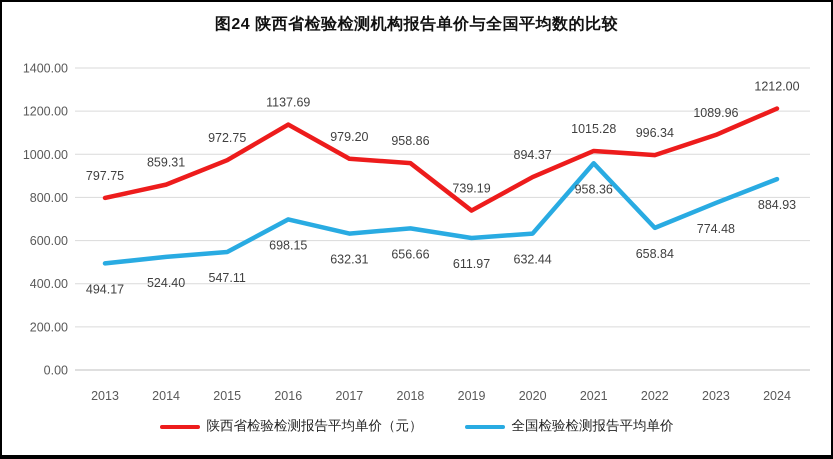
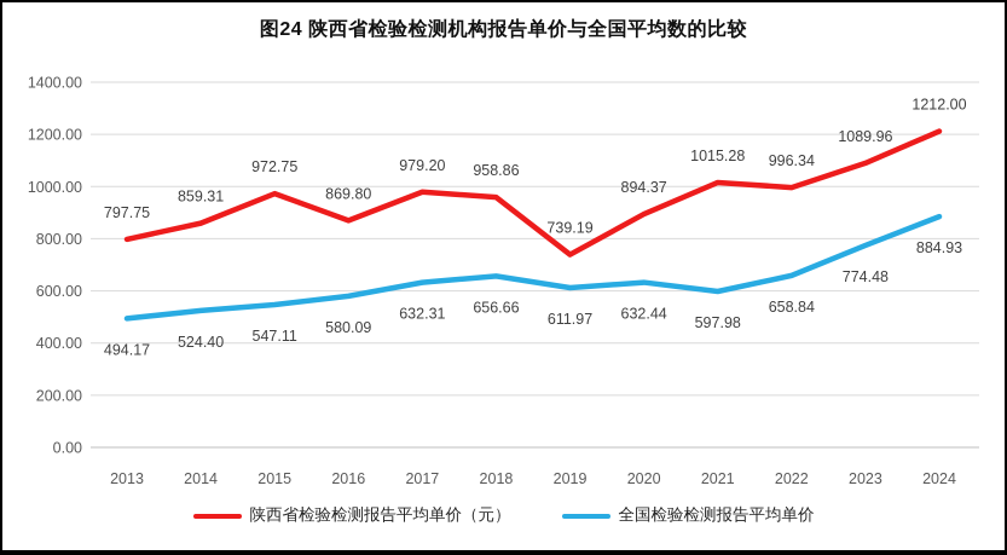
陕西省检验检测报告平均单价（元）/2016: 1137.69 -> 869.80
全国检验检测报告平均单价/2016: 698.15 -> 580.09
全国检验检测报告平均单价/2021: 958.36 -> 597.98
